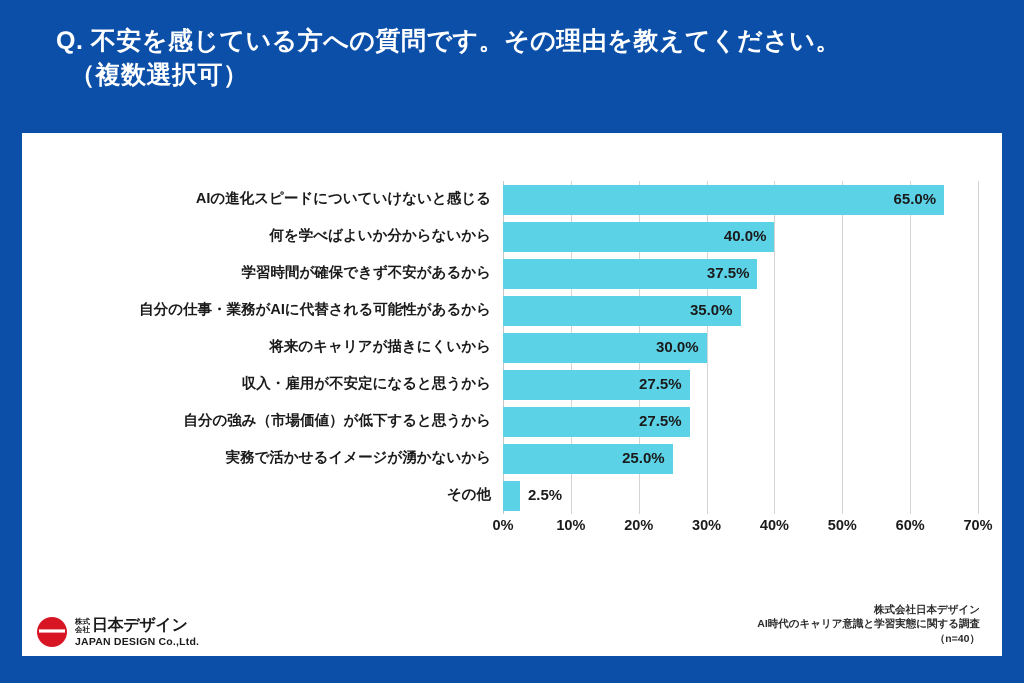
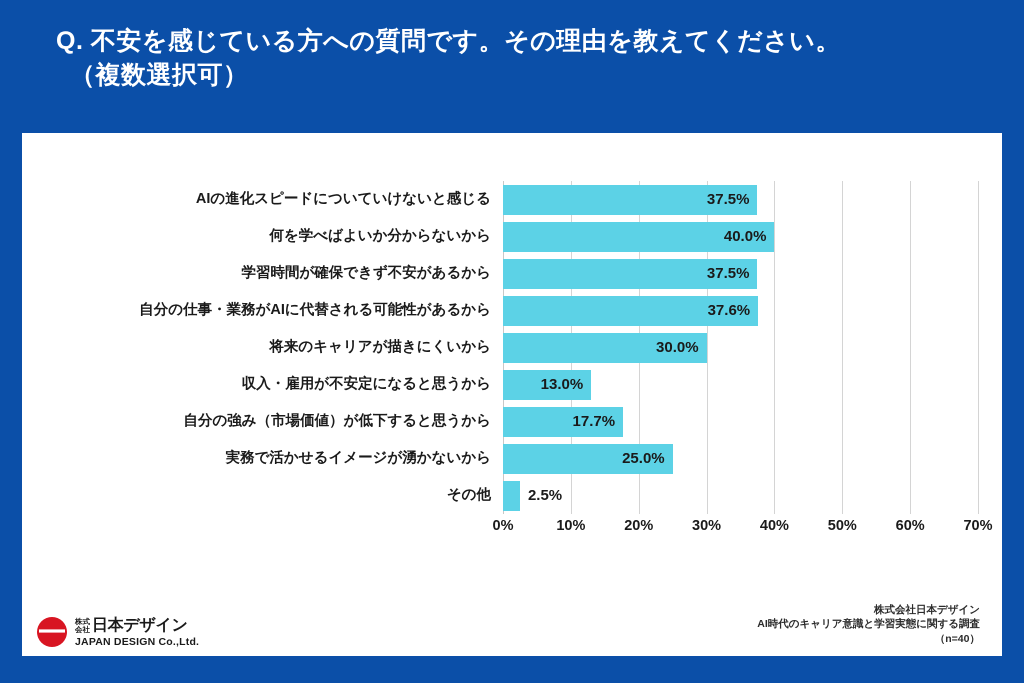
AIの進化スピードについていけないと感じる: 65.0% -> 37.5%
自分の仕事・業務がAIに代替される可能性があるから: 35.0% -> 37.6%
収入・雇用が不安定になると思うから: 27.5% -> 13.0%
自分の強み（市場価値）が低下すると思うから: 27.5% -> 17.7%
